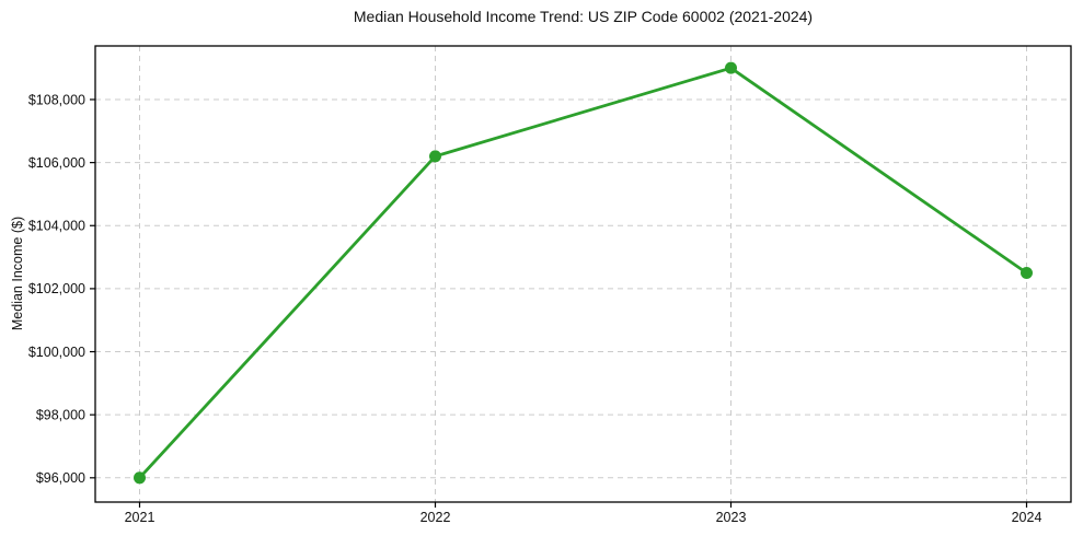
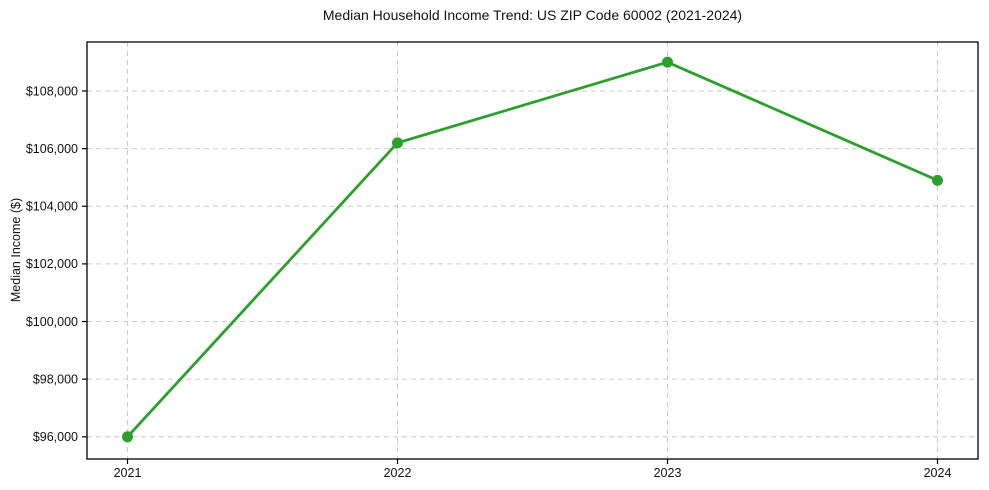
2024: $102500 -> $104900
